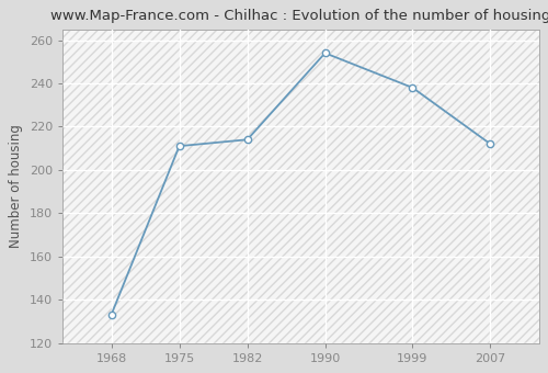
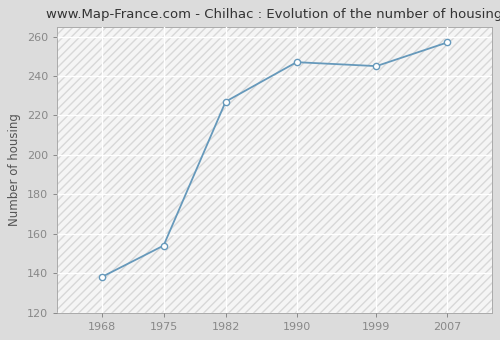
1968: 133 -> 138
1975: 211 -> 154
1982: 214 -> 227
1990: 254 -> 247
1999: 238 -> 245
2007: 212 -> 257
